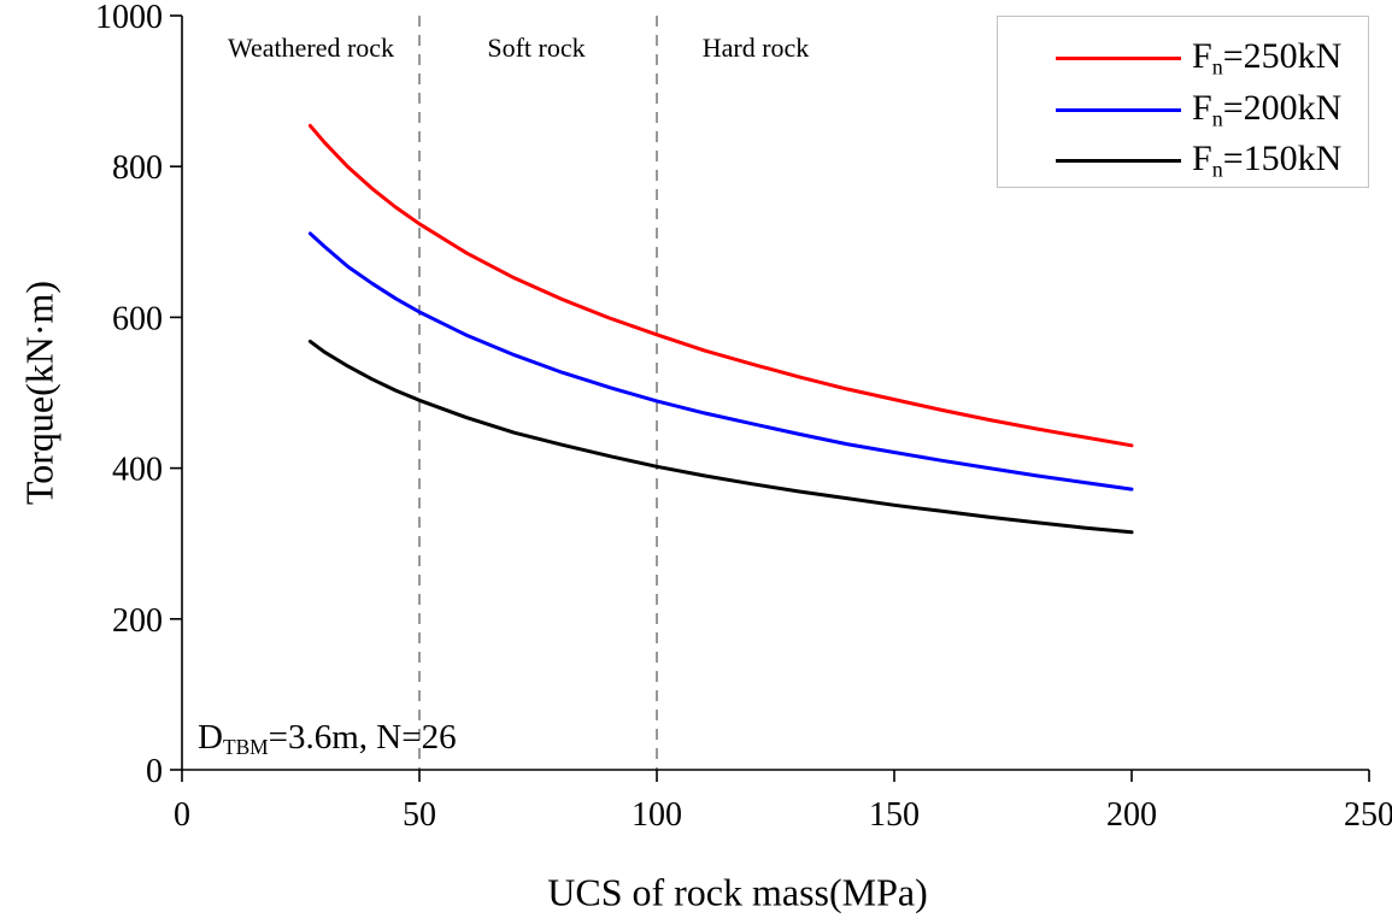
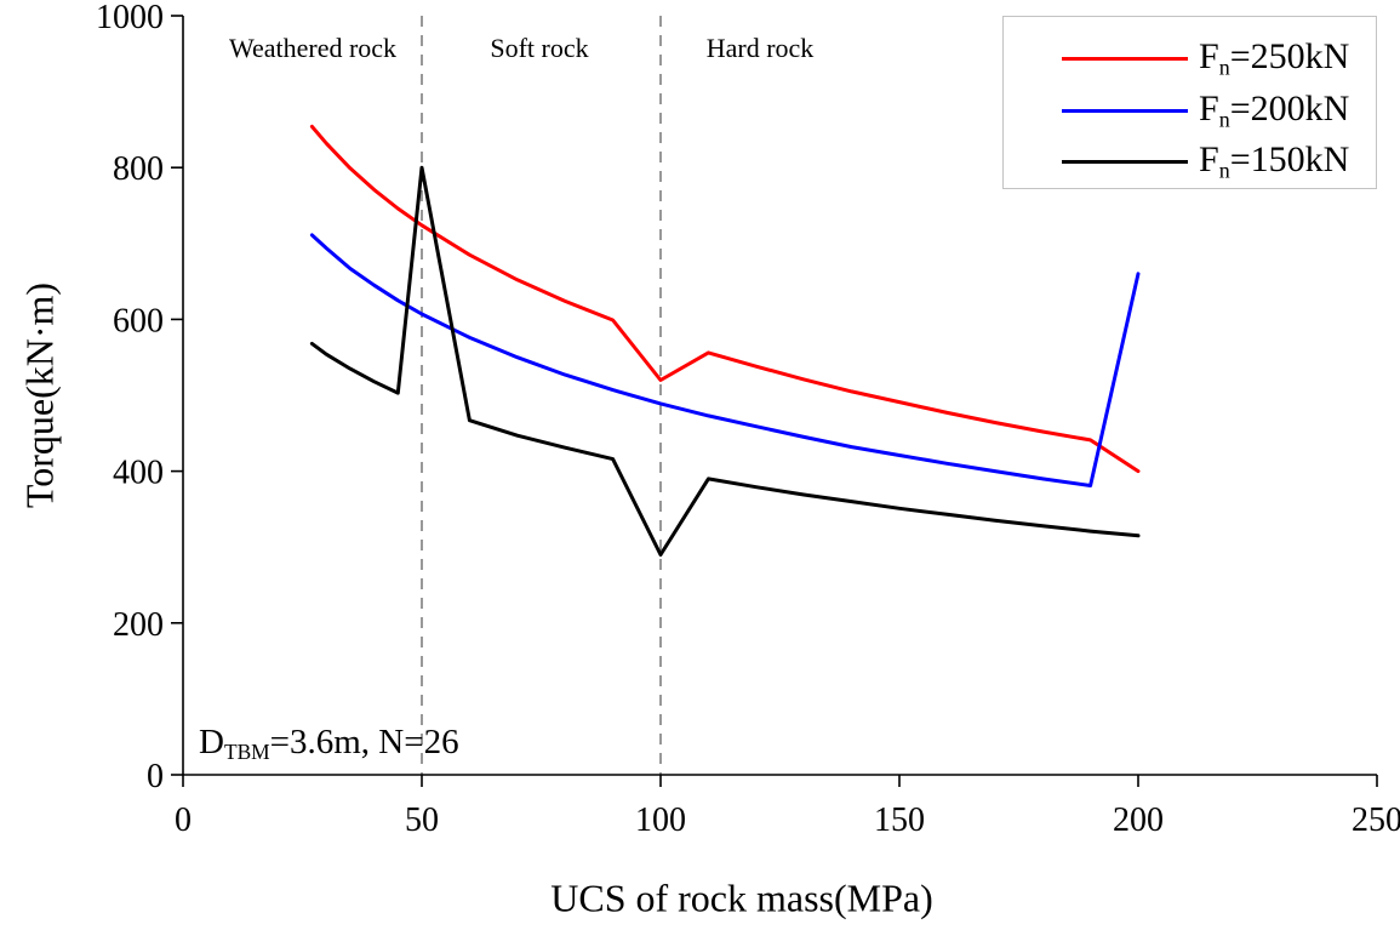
Fn=150kN/50: 490 -> 800
Fn=250kN/100: 580 -> 520
Fn=150kN/100: 400 -> 290
Fn=250kN/200: 430 -> 400
Fn=200kN/200: 370 -> 660
